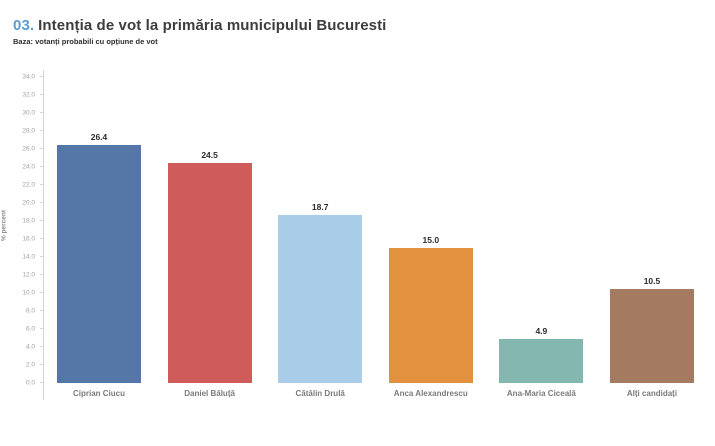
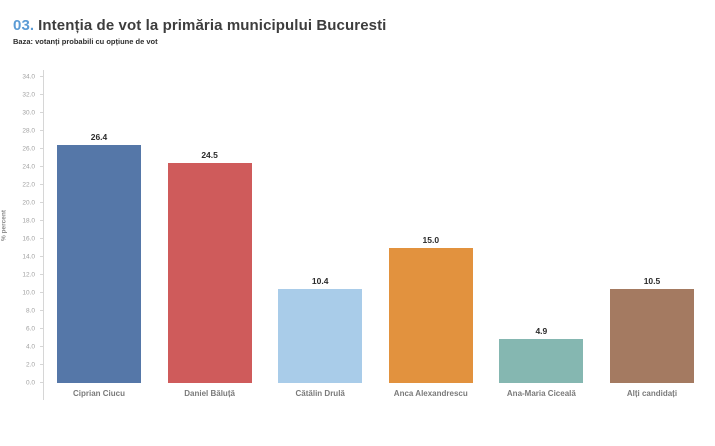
Cătălin Drulă: 18.7 -> 10.4
